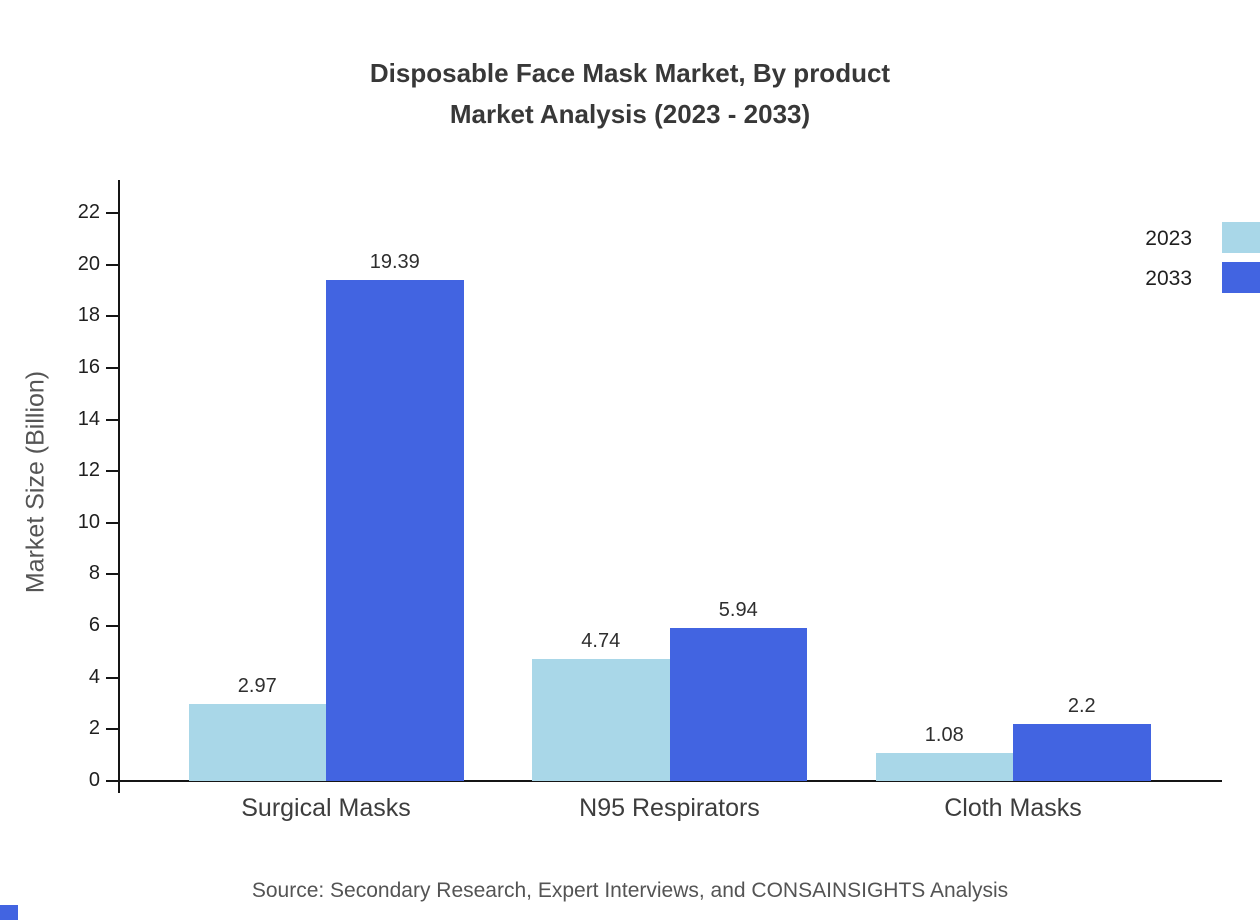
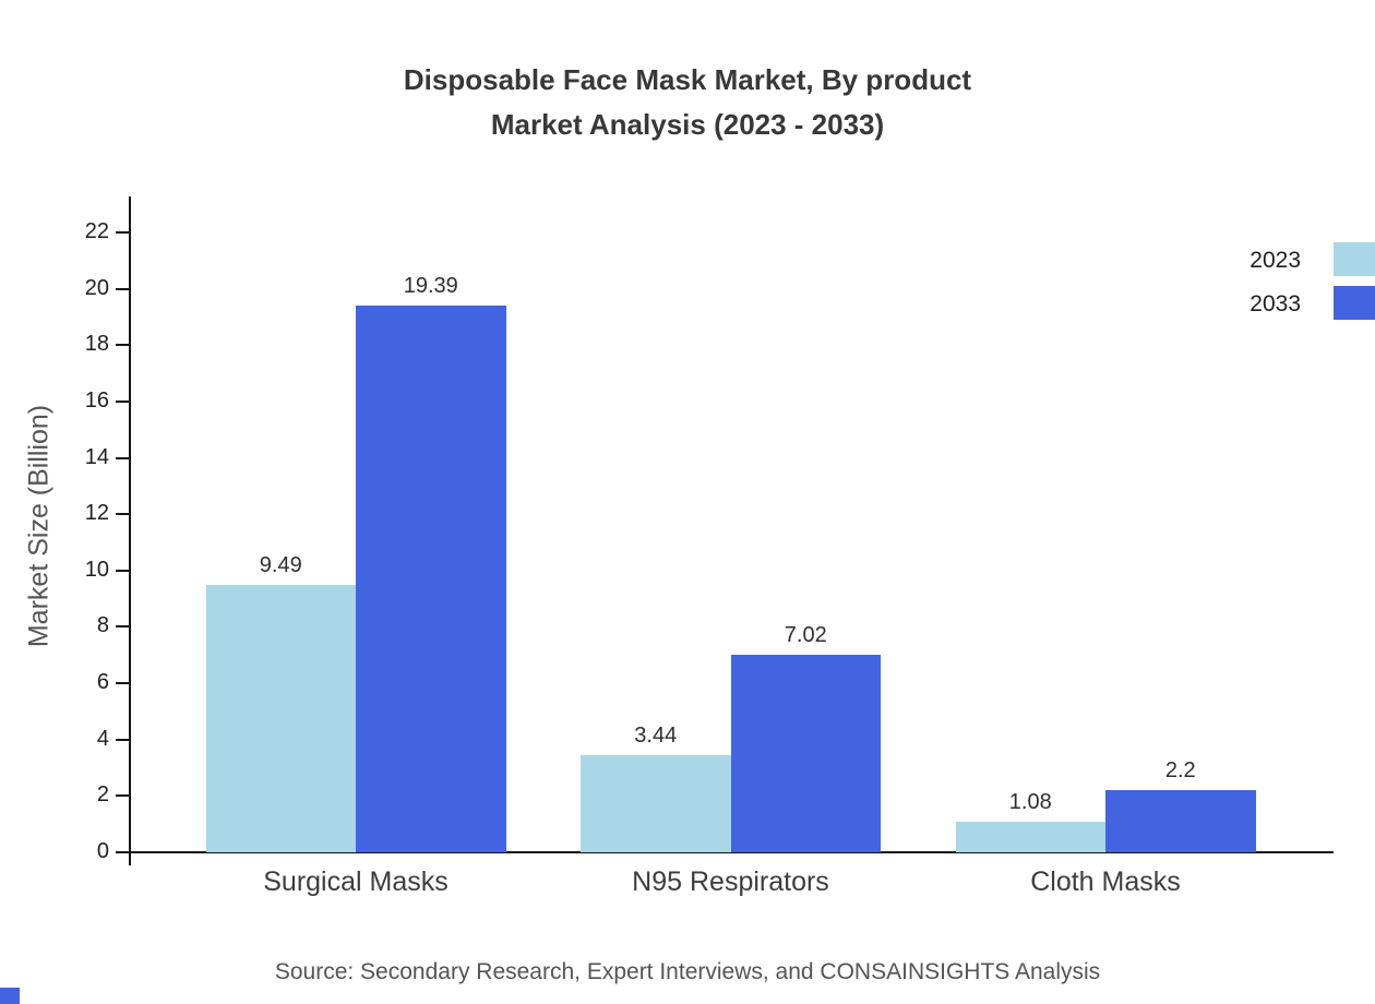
2023/Surgical Masks: 2.97 -> 9.49
2023/N95 Respirators: 4.74 -> 3.44
2033/N95 Respirators: 5.94 -> 7.02
